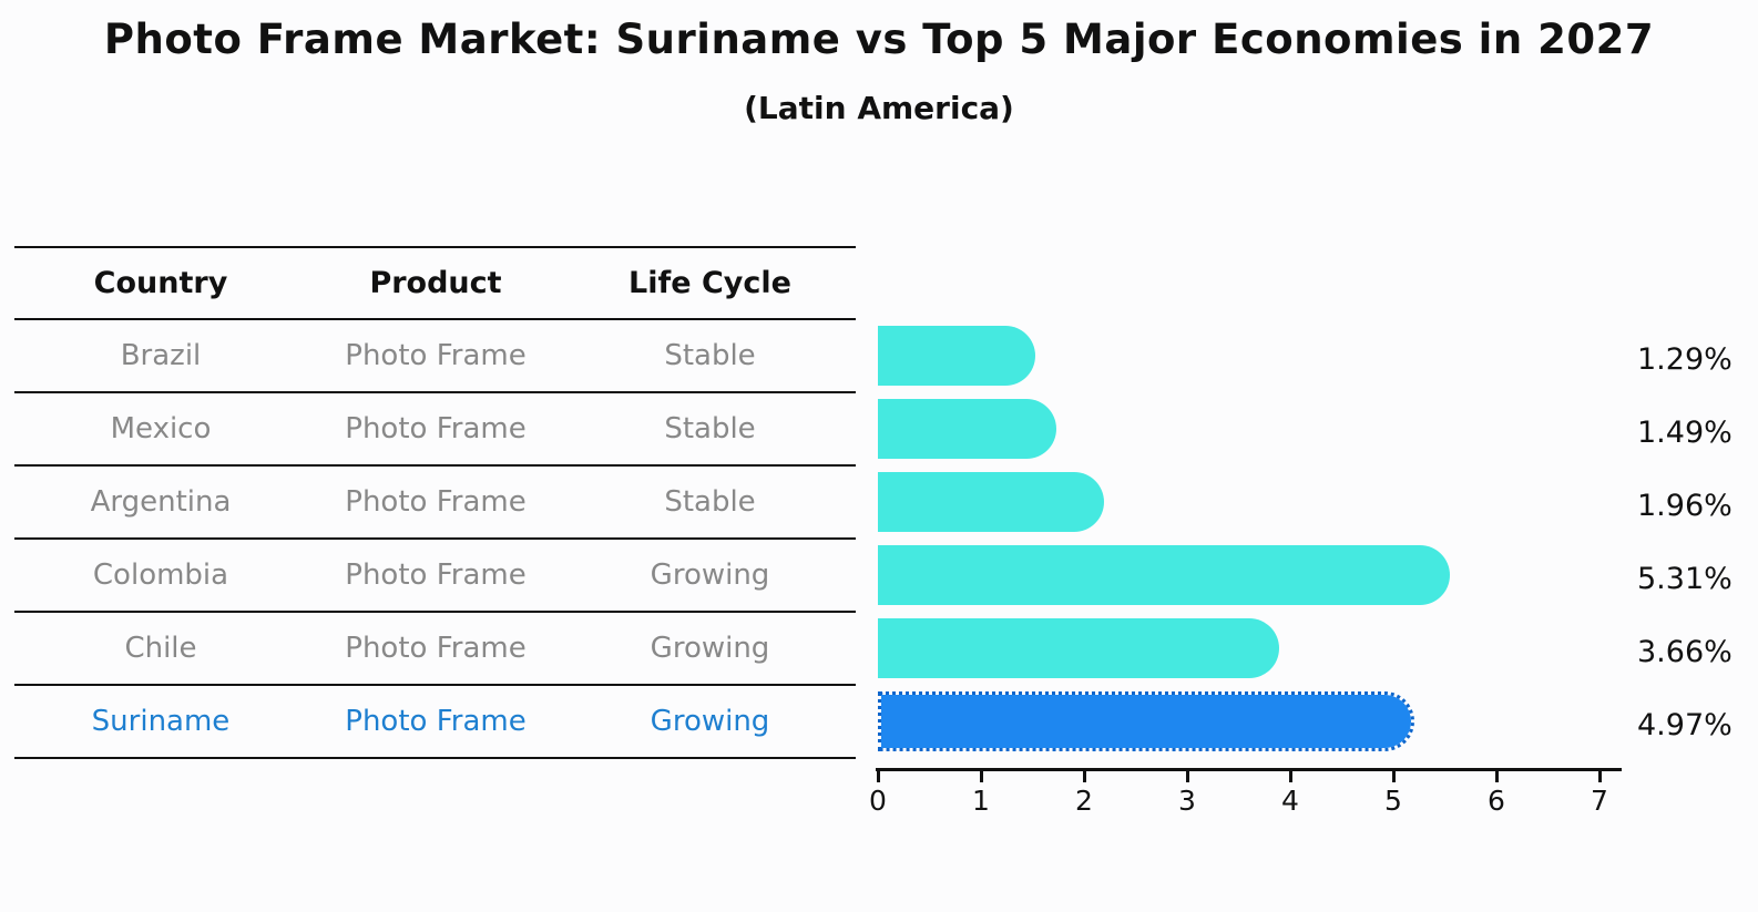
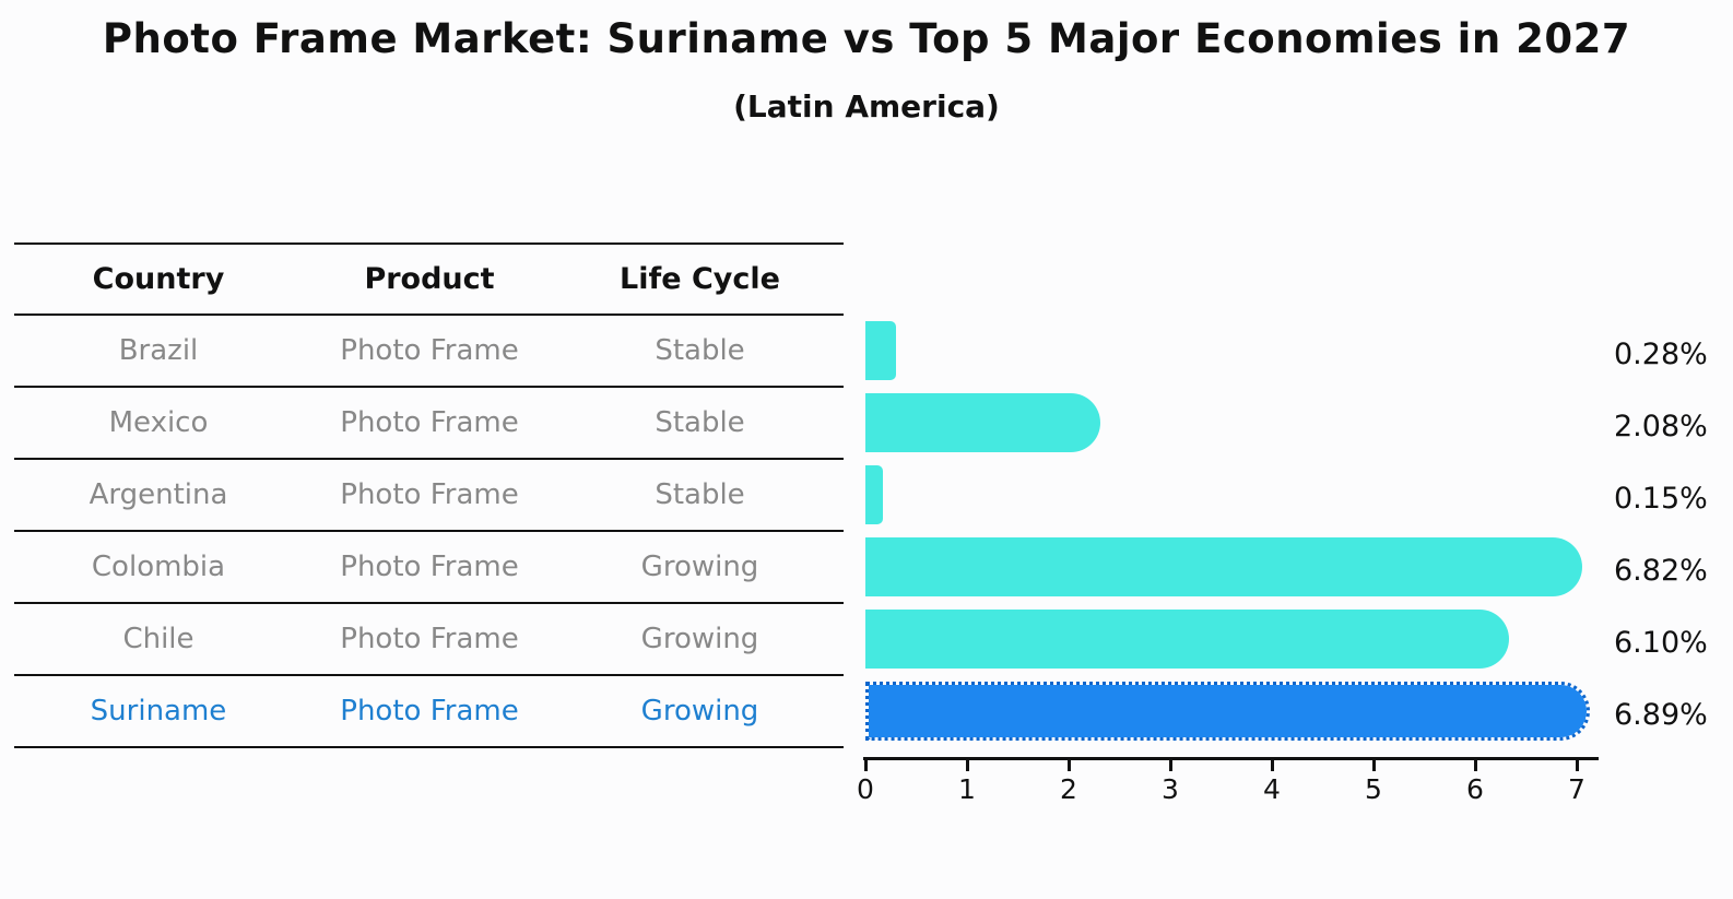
Brazil: 1.29% -> 0.28%
Mexico: 1.49% -> 2.08%
Argentina: 1.96% -> 0.15%
Colombia: 5.31% -> 6.82%
Chile: 3.66% -> 6.10%
Suriname: 4.97% -> 6.89%
